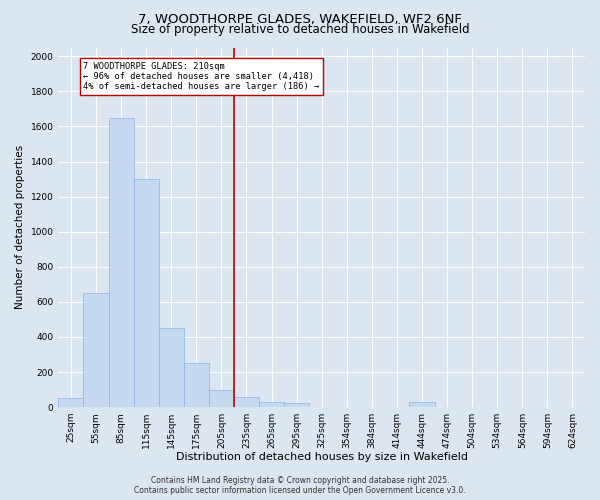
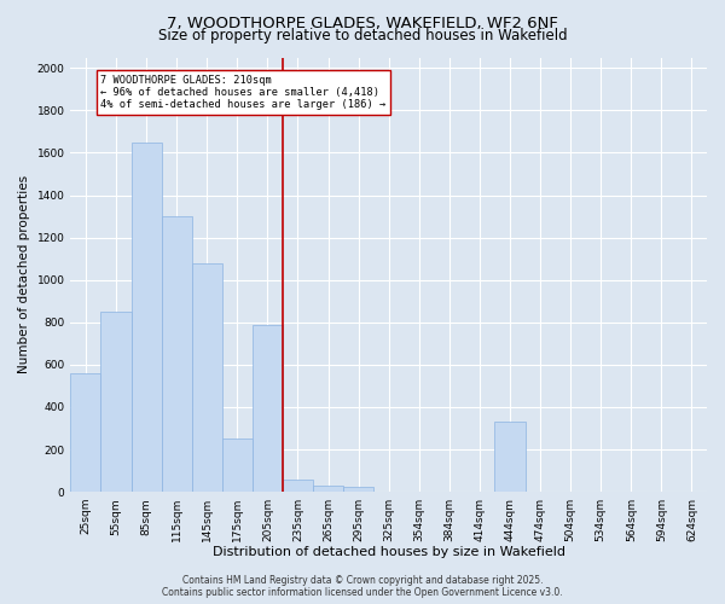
25sqm: 50 -> 560
55sqm: 650 -> 850
145sqm: 450 -> 1080
205sqm: 100 -> 790
444sqm: 30 -> 330
